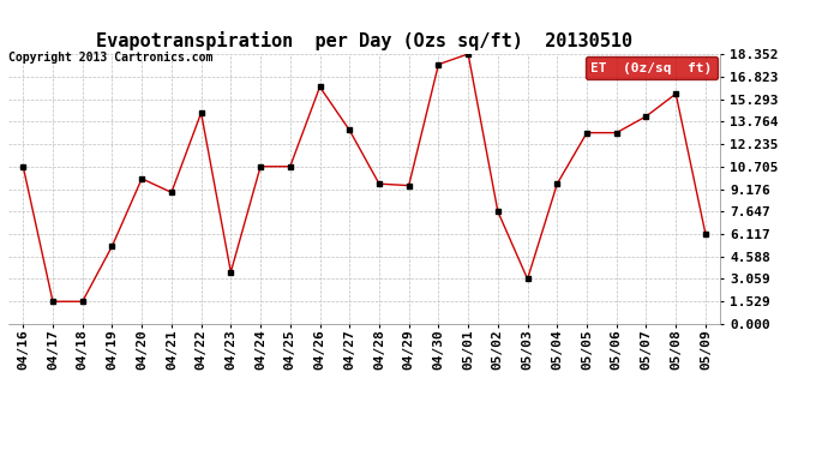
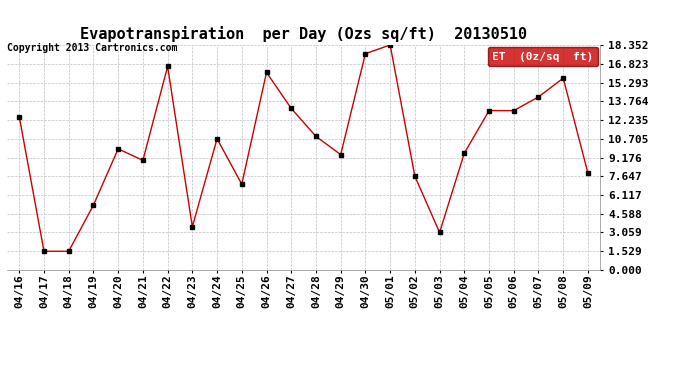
04/16: 10.7 -> 12.5
04/22: 14.4 -> 16.6
04/25: 10.7 -> 7.0
04/28: 9.5 -> 10.9
05/09: 6.1 -> 7.9
